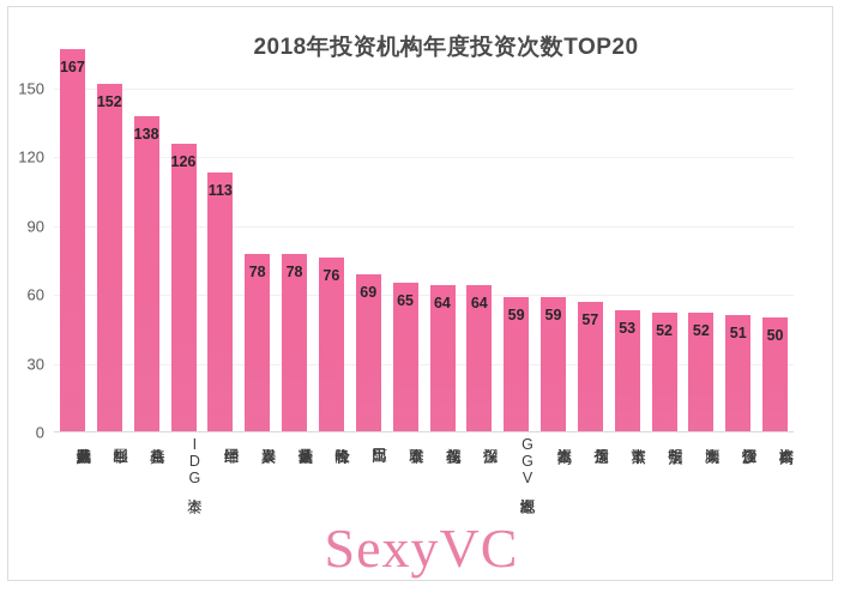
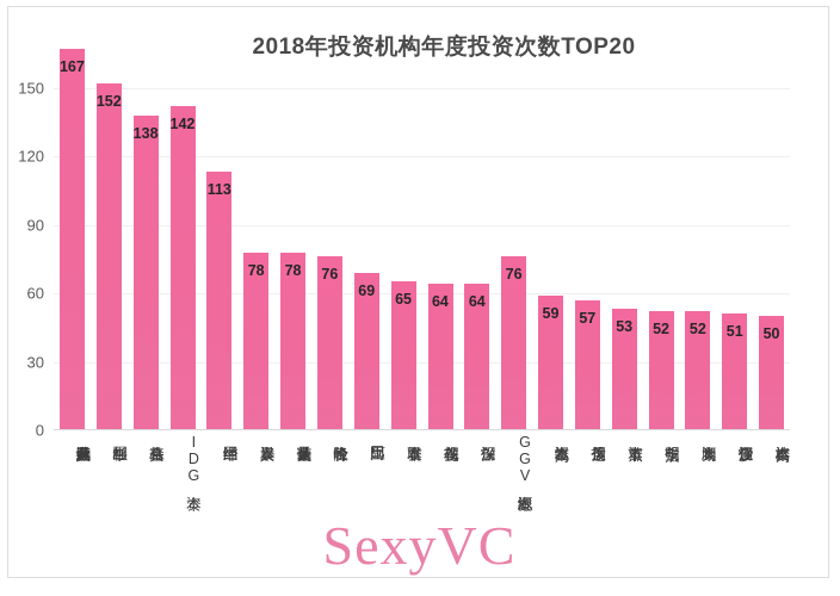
IDG资本: 126 -> 142
GGV纪源资本: 59 -> 76
